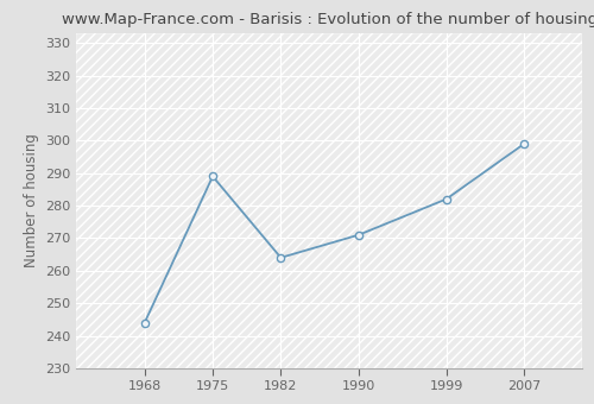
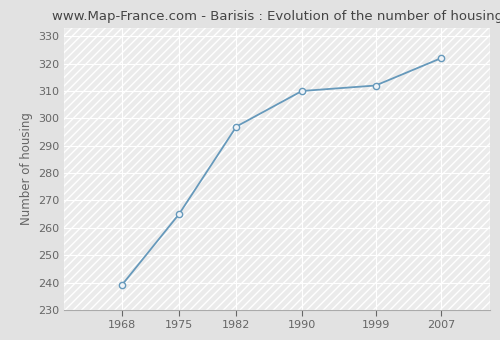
1968: 244 -> 239
1975: 289 -> 265
1982: 264 -> 297
1990: 271 -> 310
1999: 282 -> 312
2007: 299 -> 322
